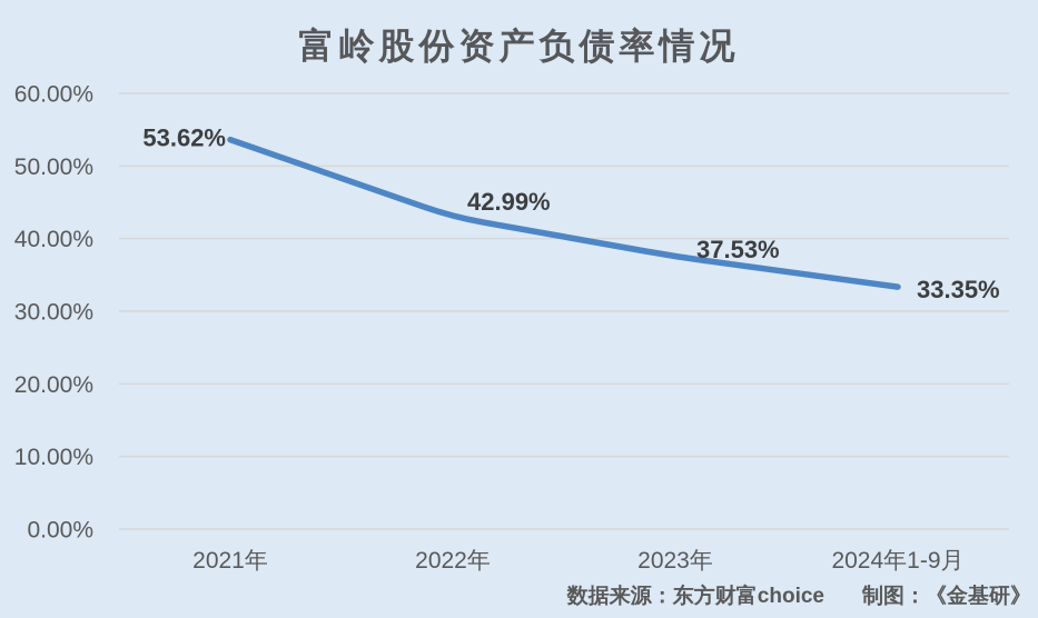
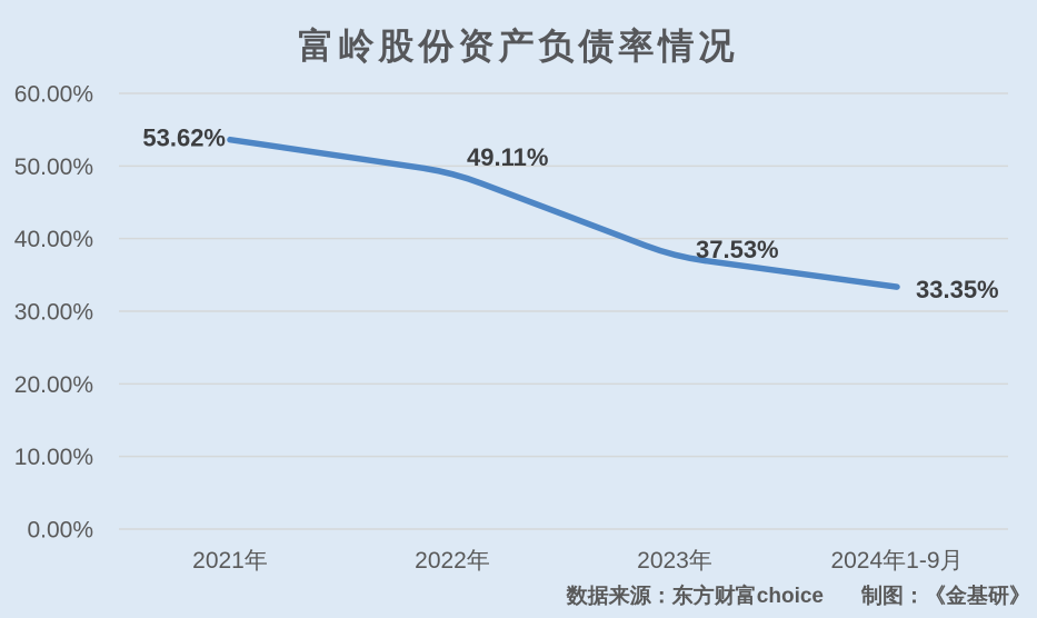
2022年: 42.99% -> 49.11%
